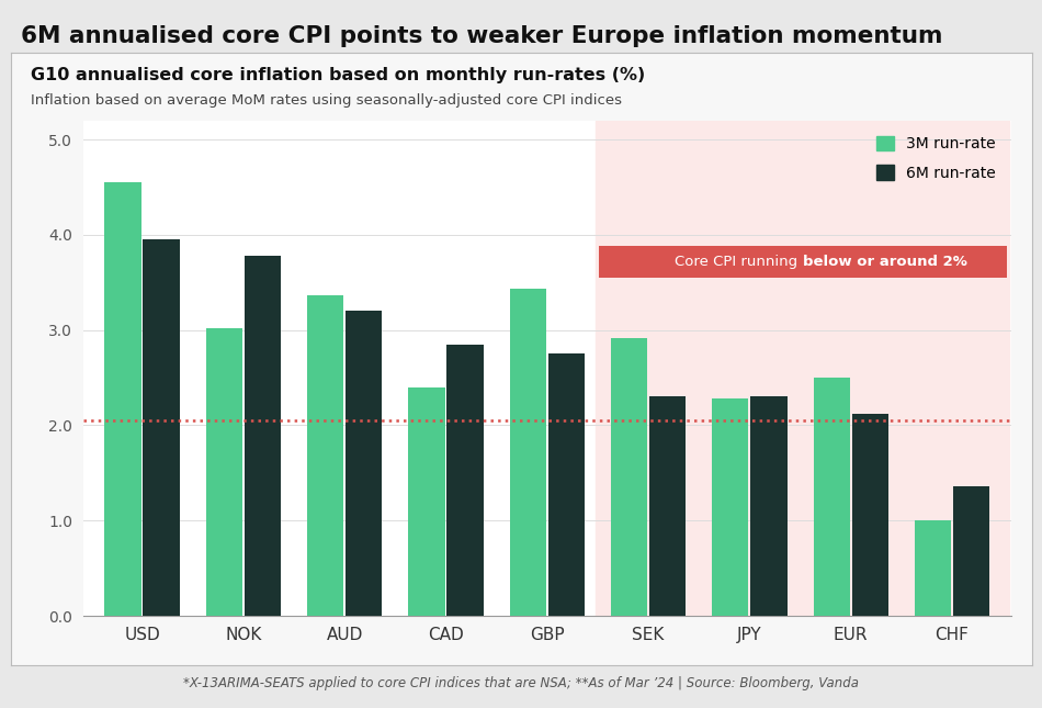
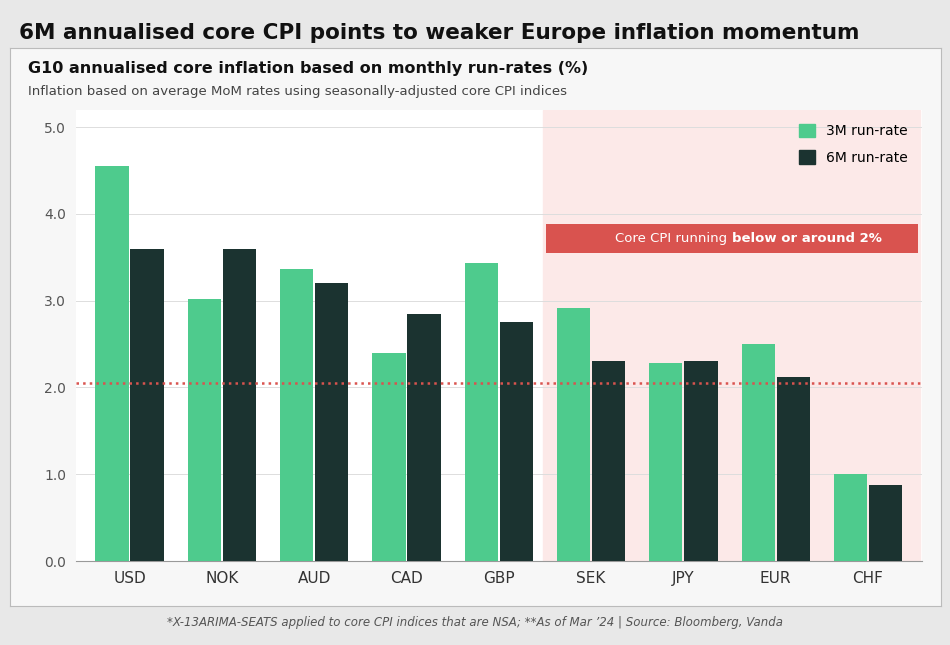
6M run-rate/USD: 3.95 -> 3.60
6M run-rate/NOK: 3.78 -> 3.60
6M run-rate/CHF: 1.36 -> 0.88
